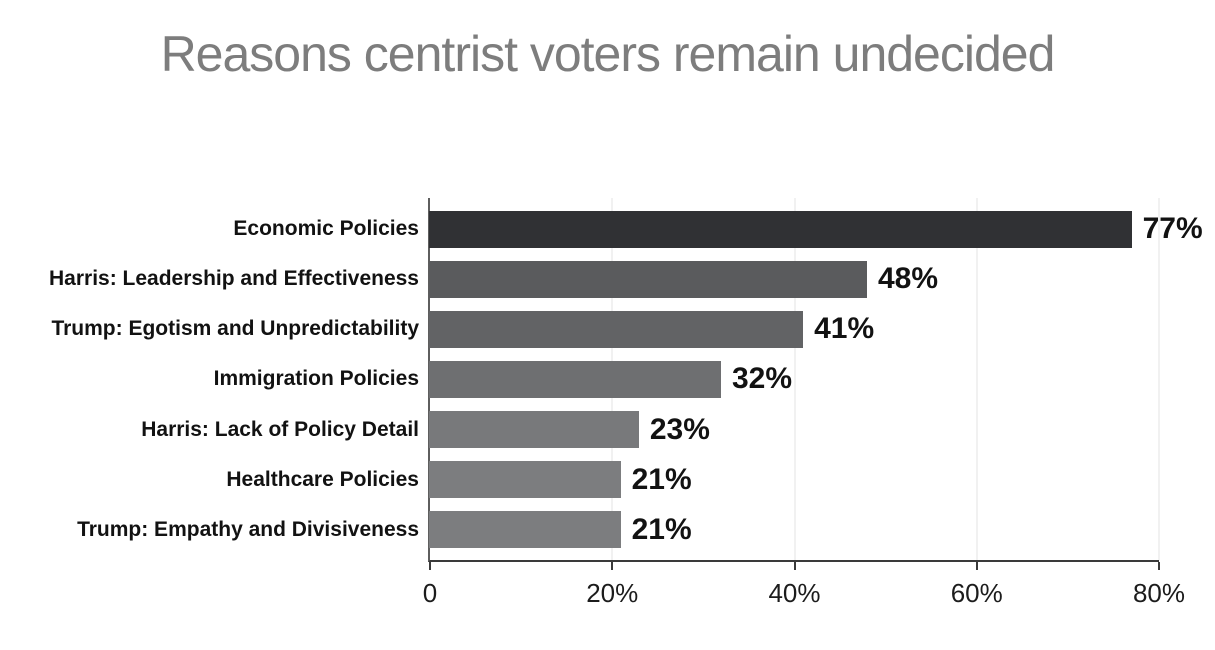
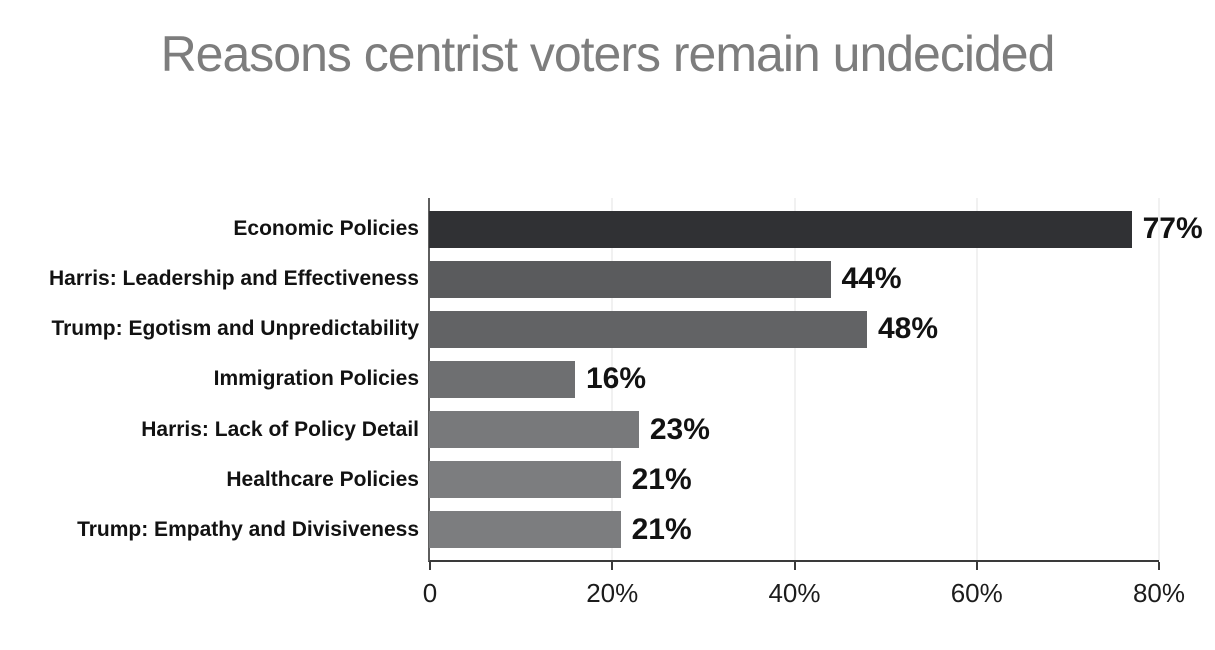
Harris: Leadership and Effectiveness: 48% -> 44%
Trump: Egotism and Unpredictability: 41% -> 48%
Immigration Policies: 32% -> 16%
